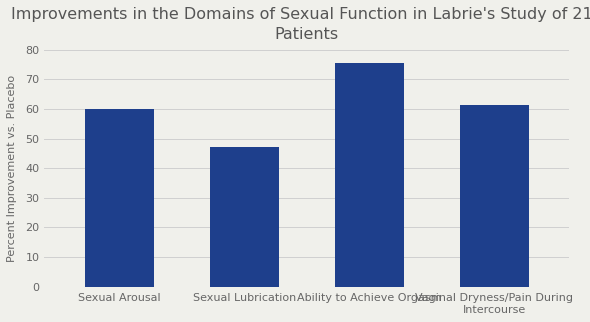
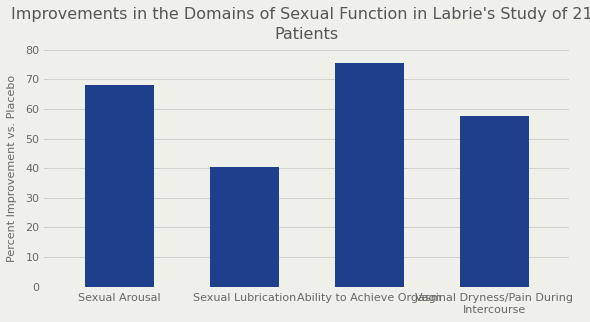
Sexual Arousal: 60.0 -> 68.0
Sexual Lubrication: 47.0 -> 40.5
Vaginal Dryness/Pain During Intercourse: 61.5 -> 57.5
